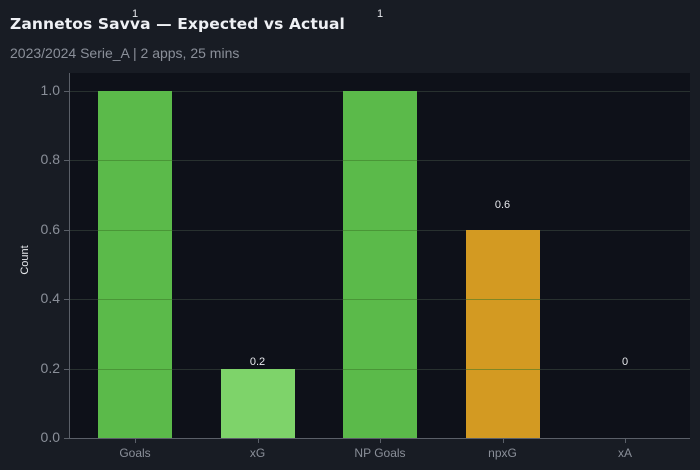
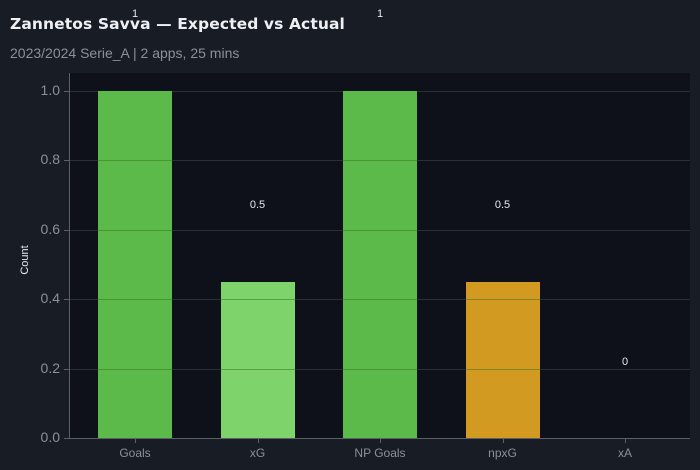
xG: 0.2 -> 0.5
npxG: 0.6 -> 0.5
